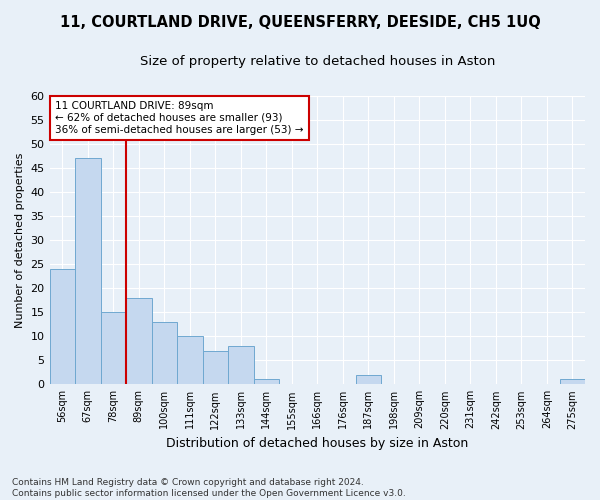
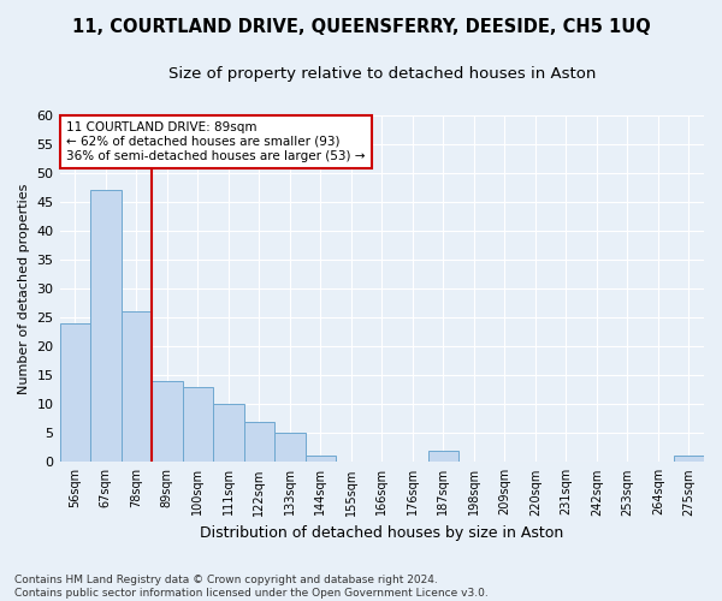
78sqm: 15 -> 26
89sqm: 18 -> 14
133sqm: 8 -> 5
